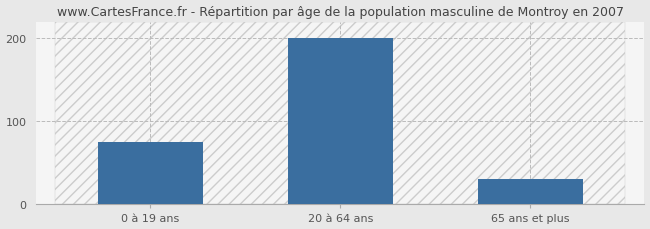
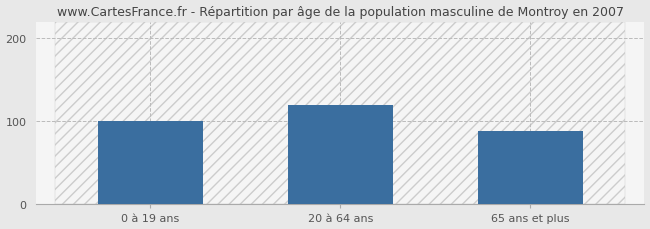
0 à 19 ans: 75 -> 100
20 à 64 ans: 200 -> 120
65 ans et plus: 30 -> 88
